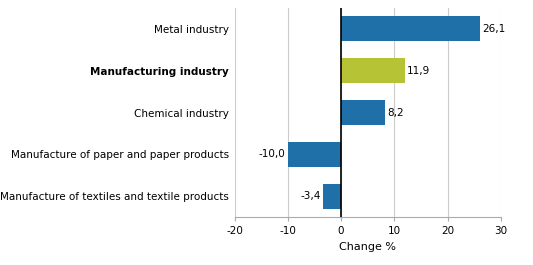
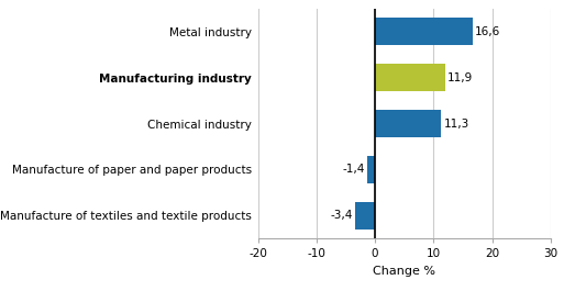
Metal industry: 26,1 -> 16,6
Chemical industry: 8,2 -> 11,3
Manufacture of paper and paper products: -10,0 -> -1,4
